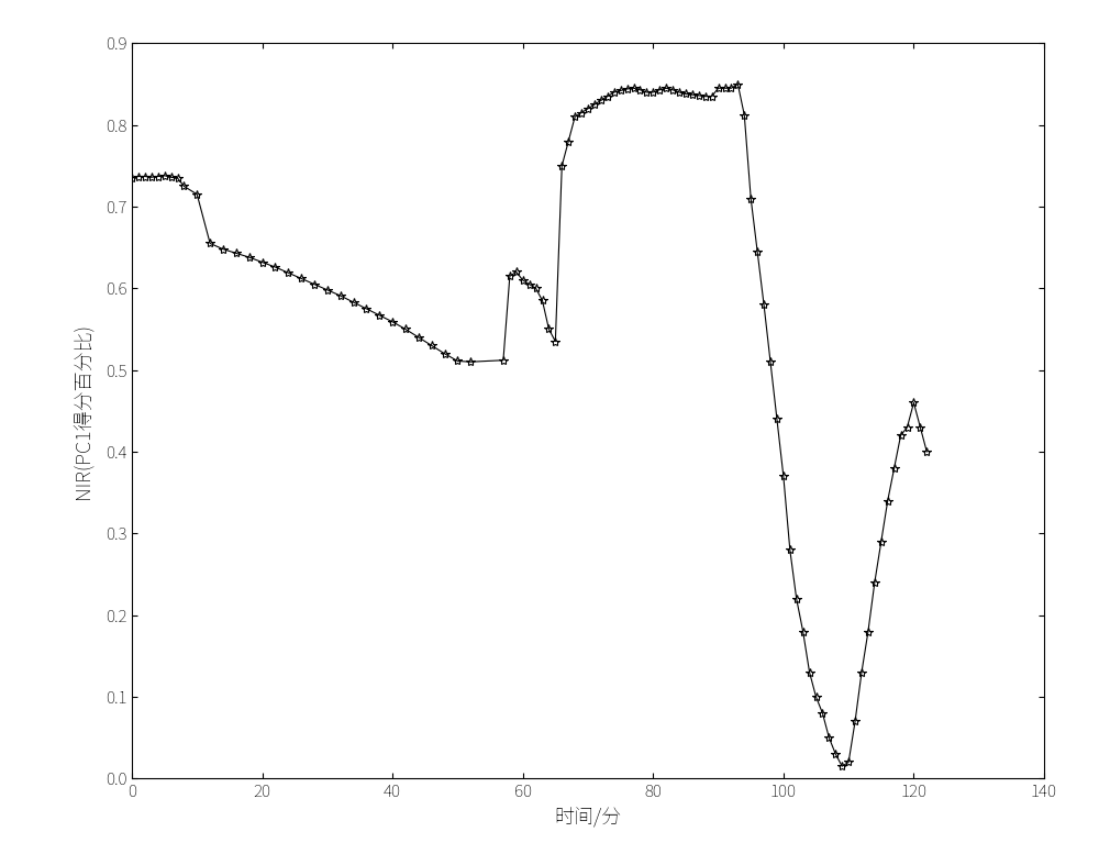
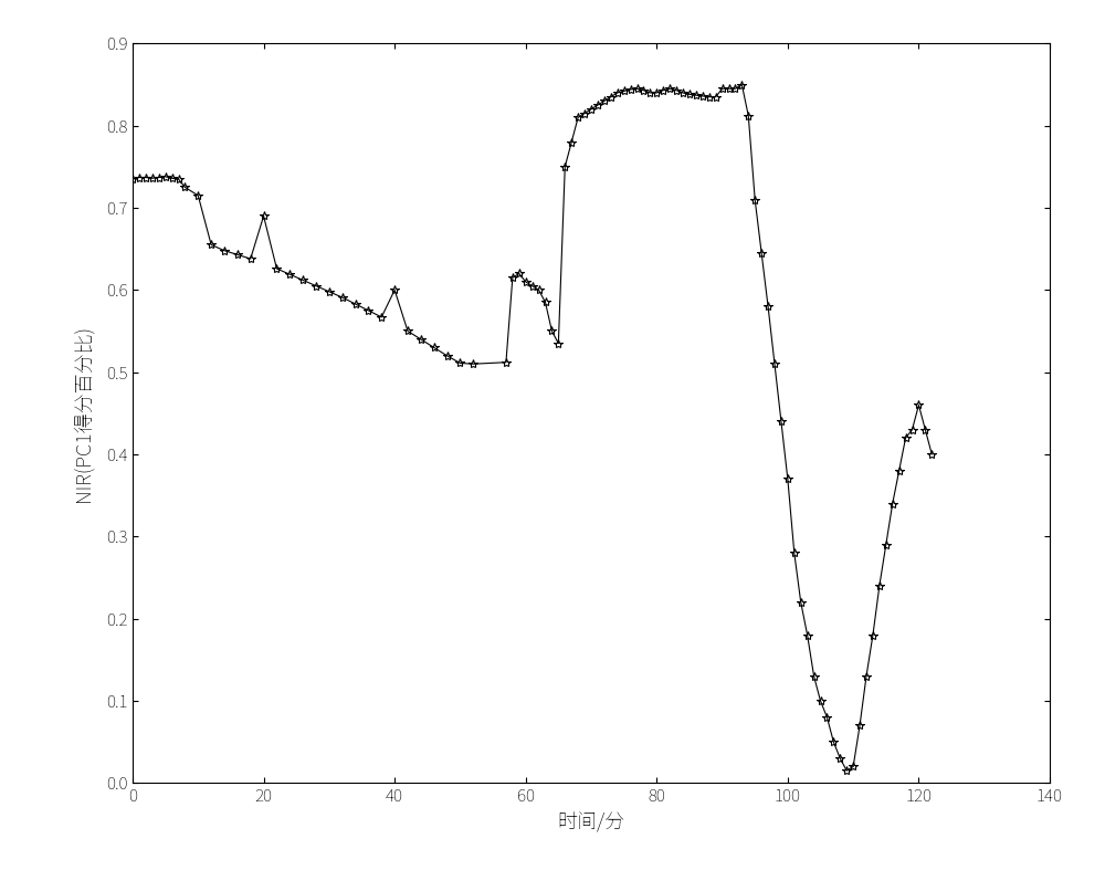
20: 0.632 -> 0.690
40: 0.559 -> 0.600
